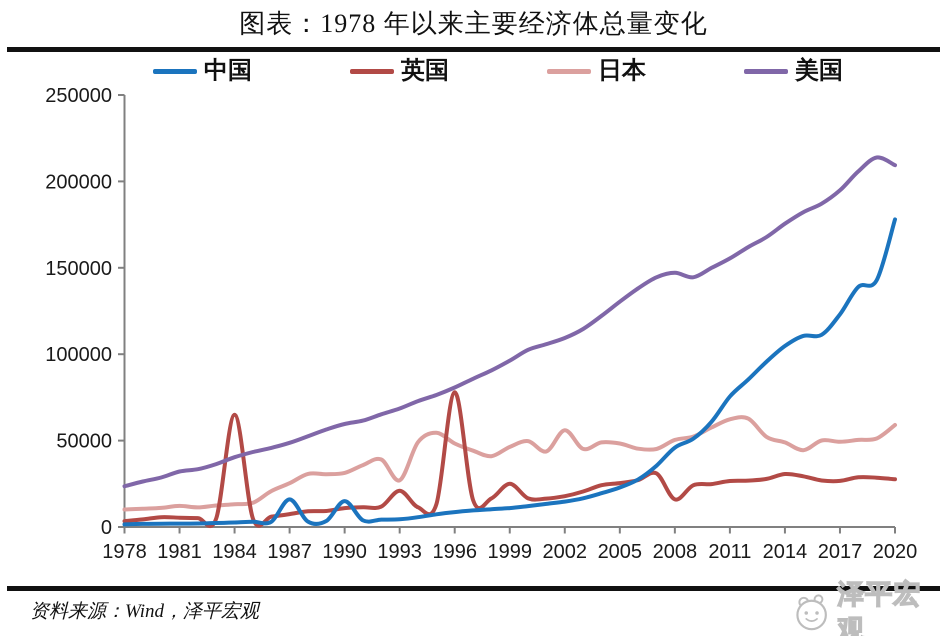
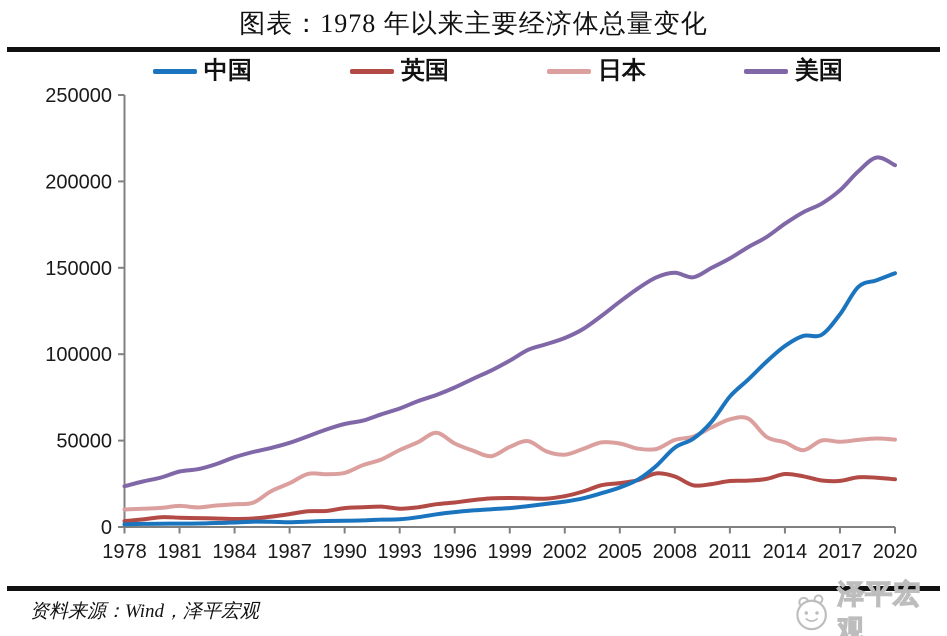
英国/1984: 65000 -> 5000
中国/1987: 16000 -> 3000
中国/1990: 15000 -> 4000
英国/1993: 21000 -> 11000
日本/1993: 27000 -> 45000
英国/1996: 78000 -> 14000
英国/1999: 25000 -> 17000
日本/2002: 56000 -> 42000
英国/2008: 16000 -> 29000
中国/2020: 178000 -> 147000
日本/2020: 59000 -> 51000
